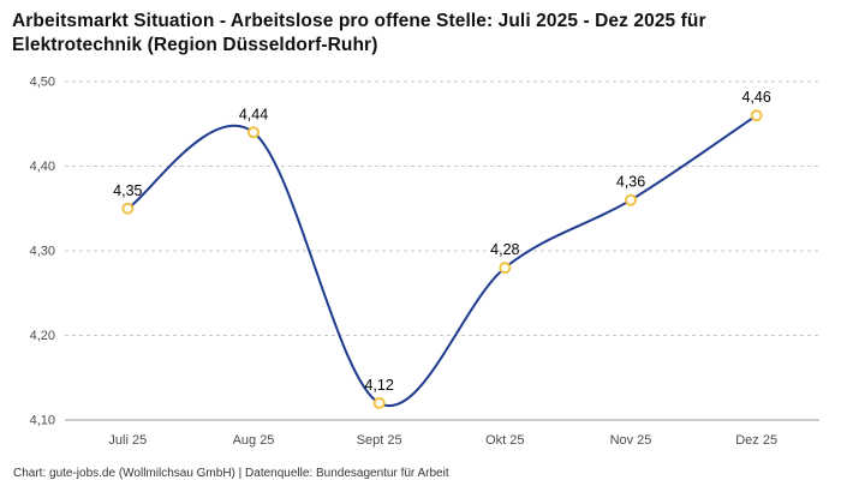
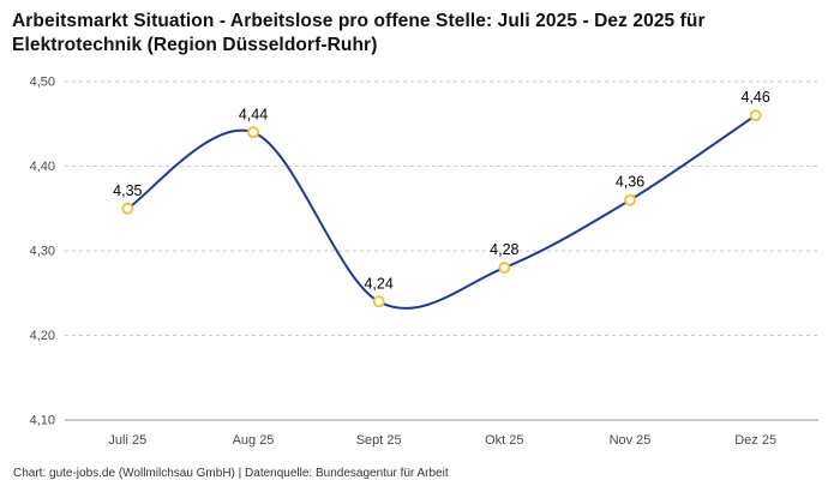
Sept 25: 4,12 -> 4,24
